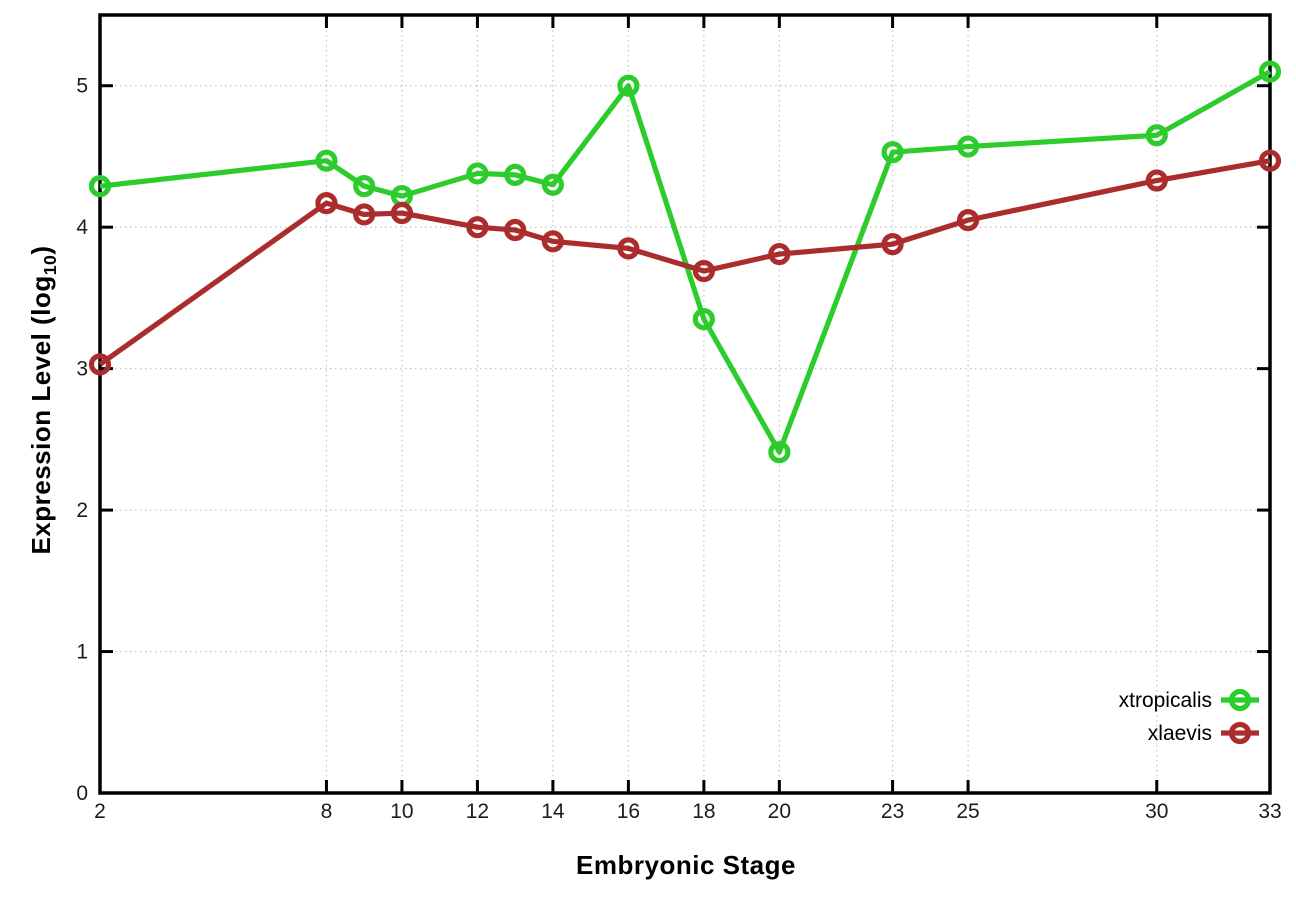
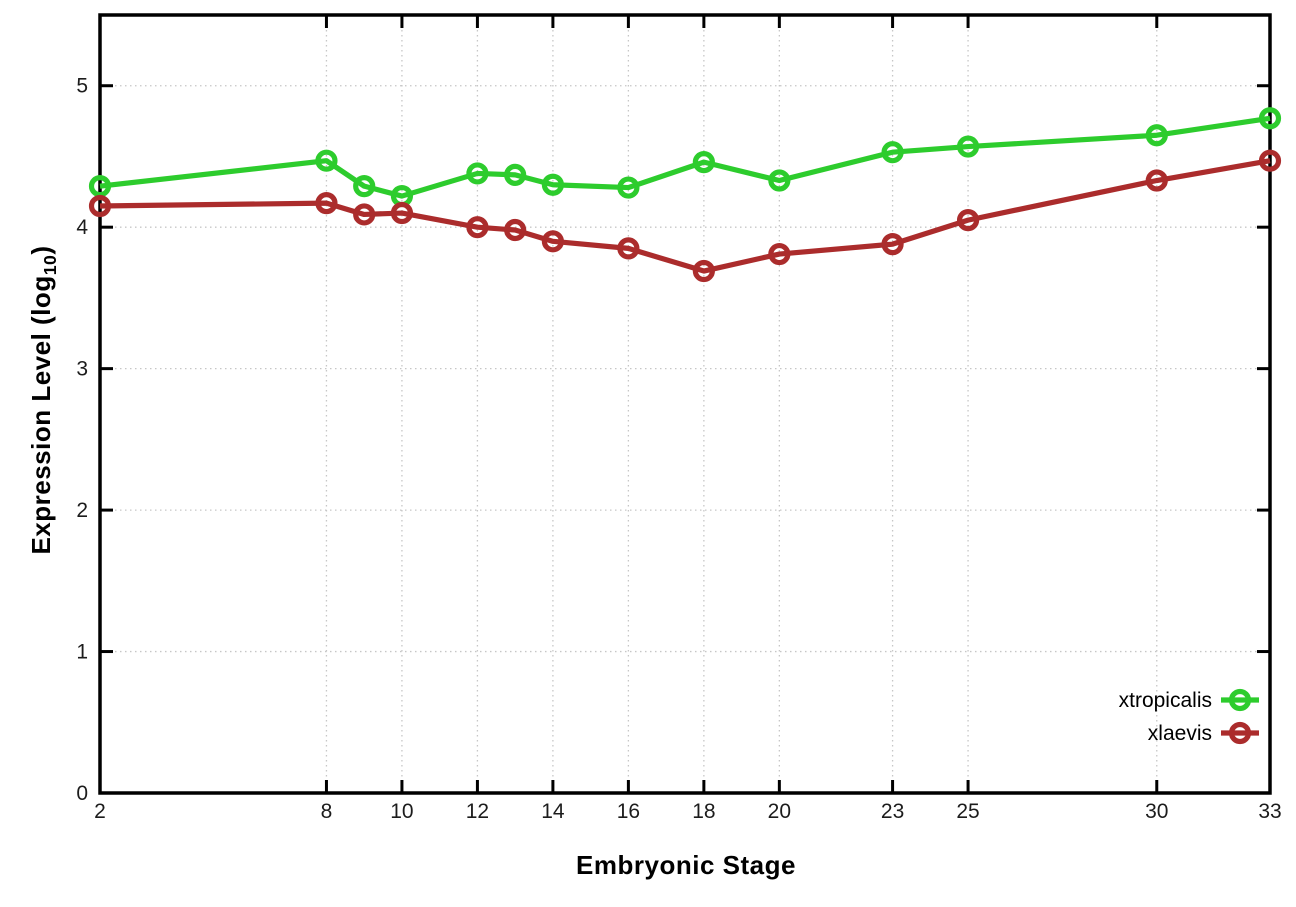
xlaevis/2: 3.03 -> 4.15
xtropicalis/16: 5.00 -> 4.28
xtropicalis/18: 3.35 -> 4.46
xtropicalis/20: 2.41 -> 4.33
xtropicalis/33: 5.10 -> 4.77
